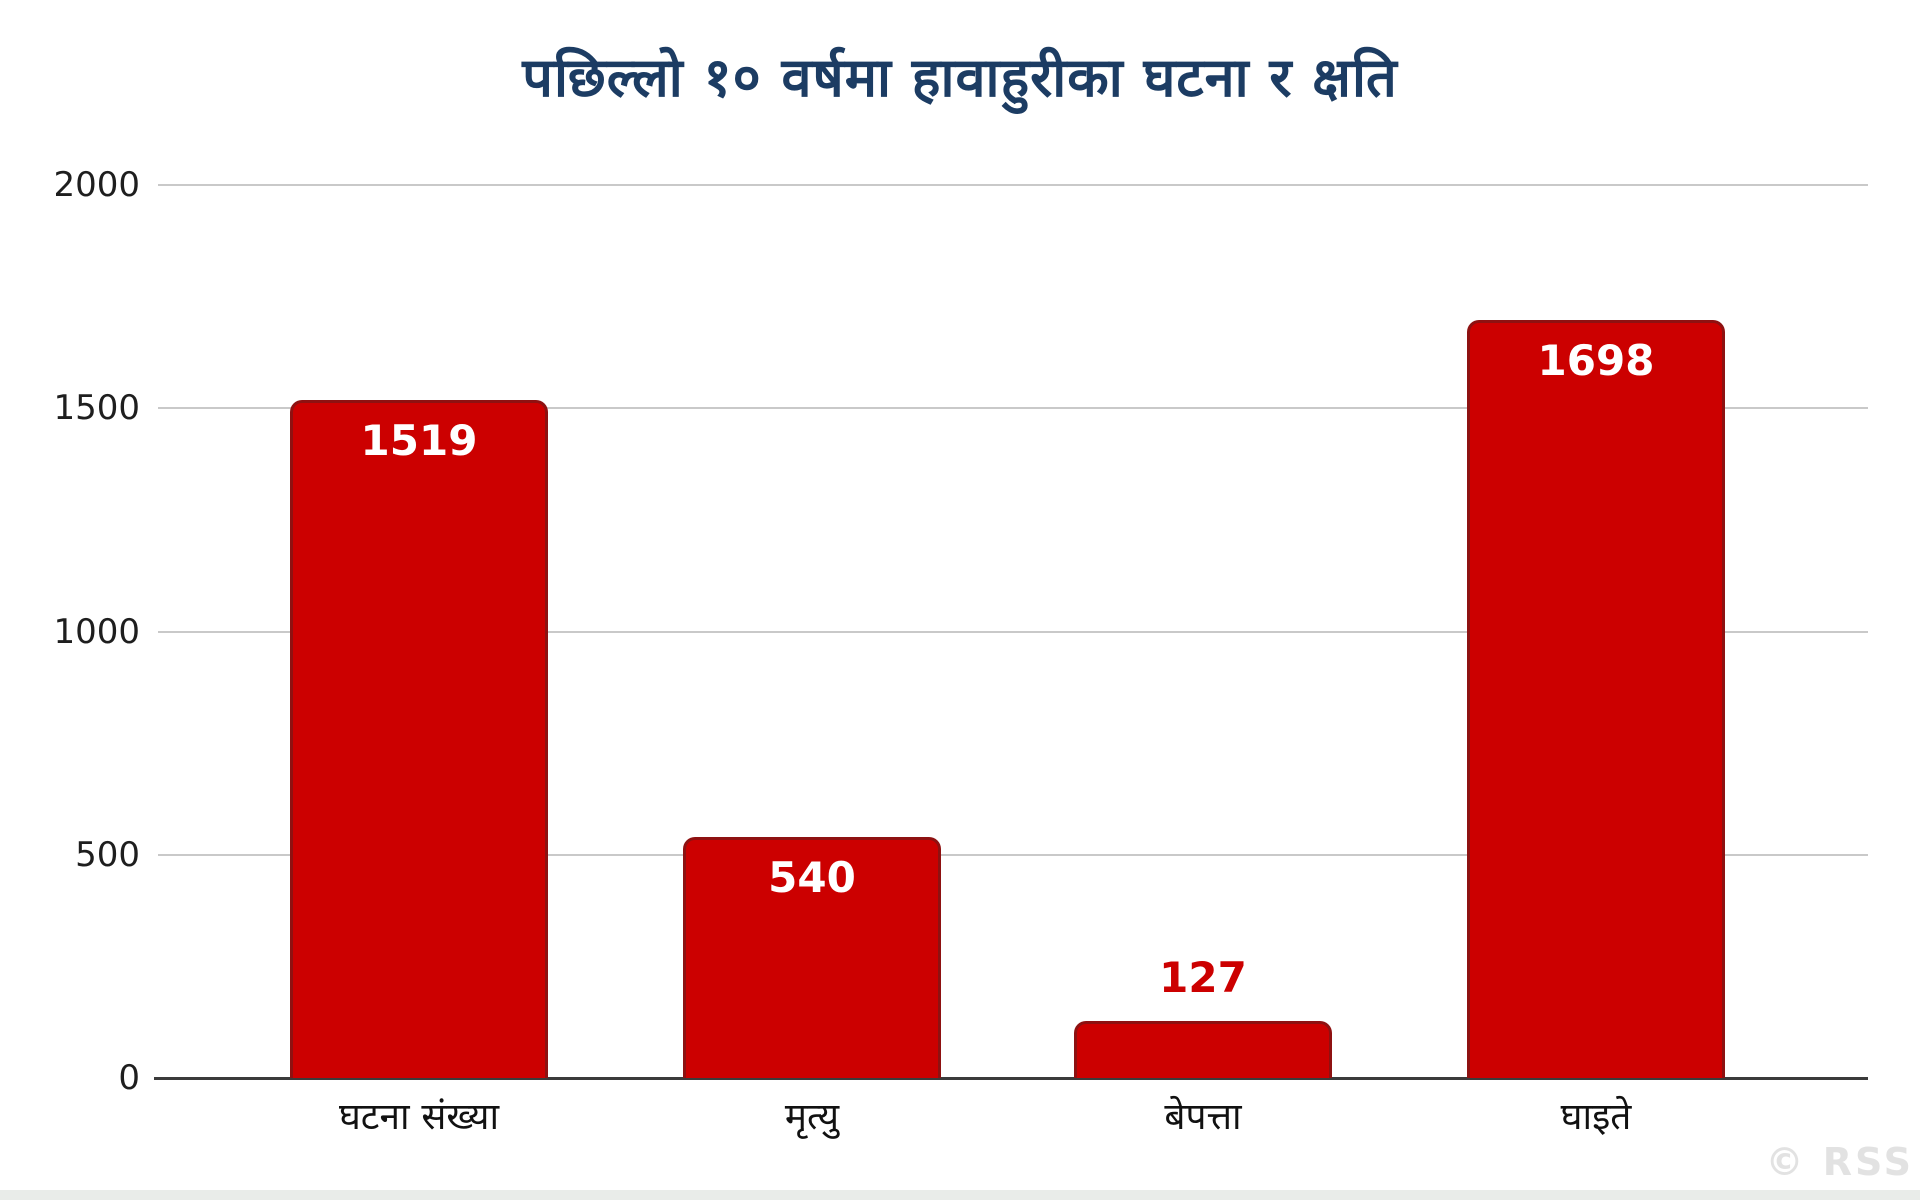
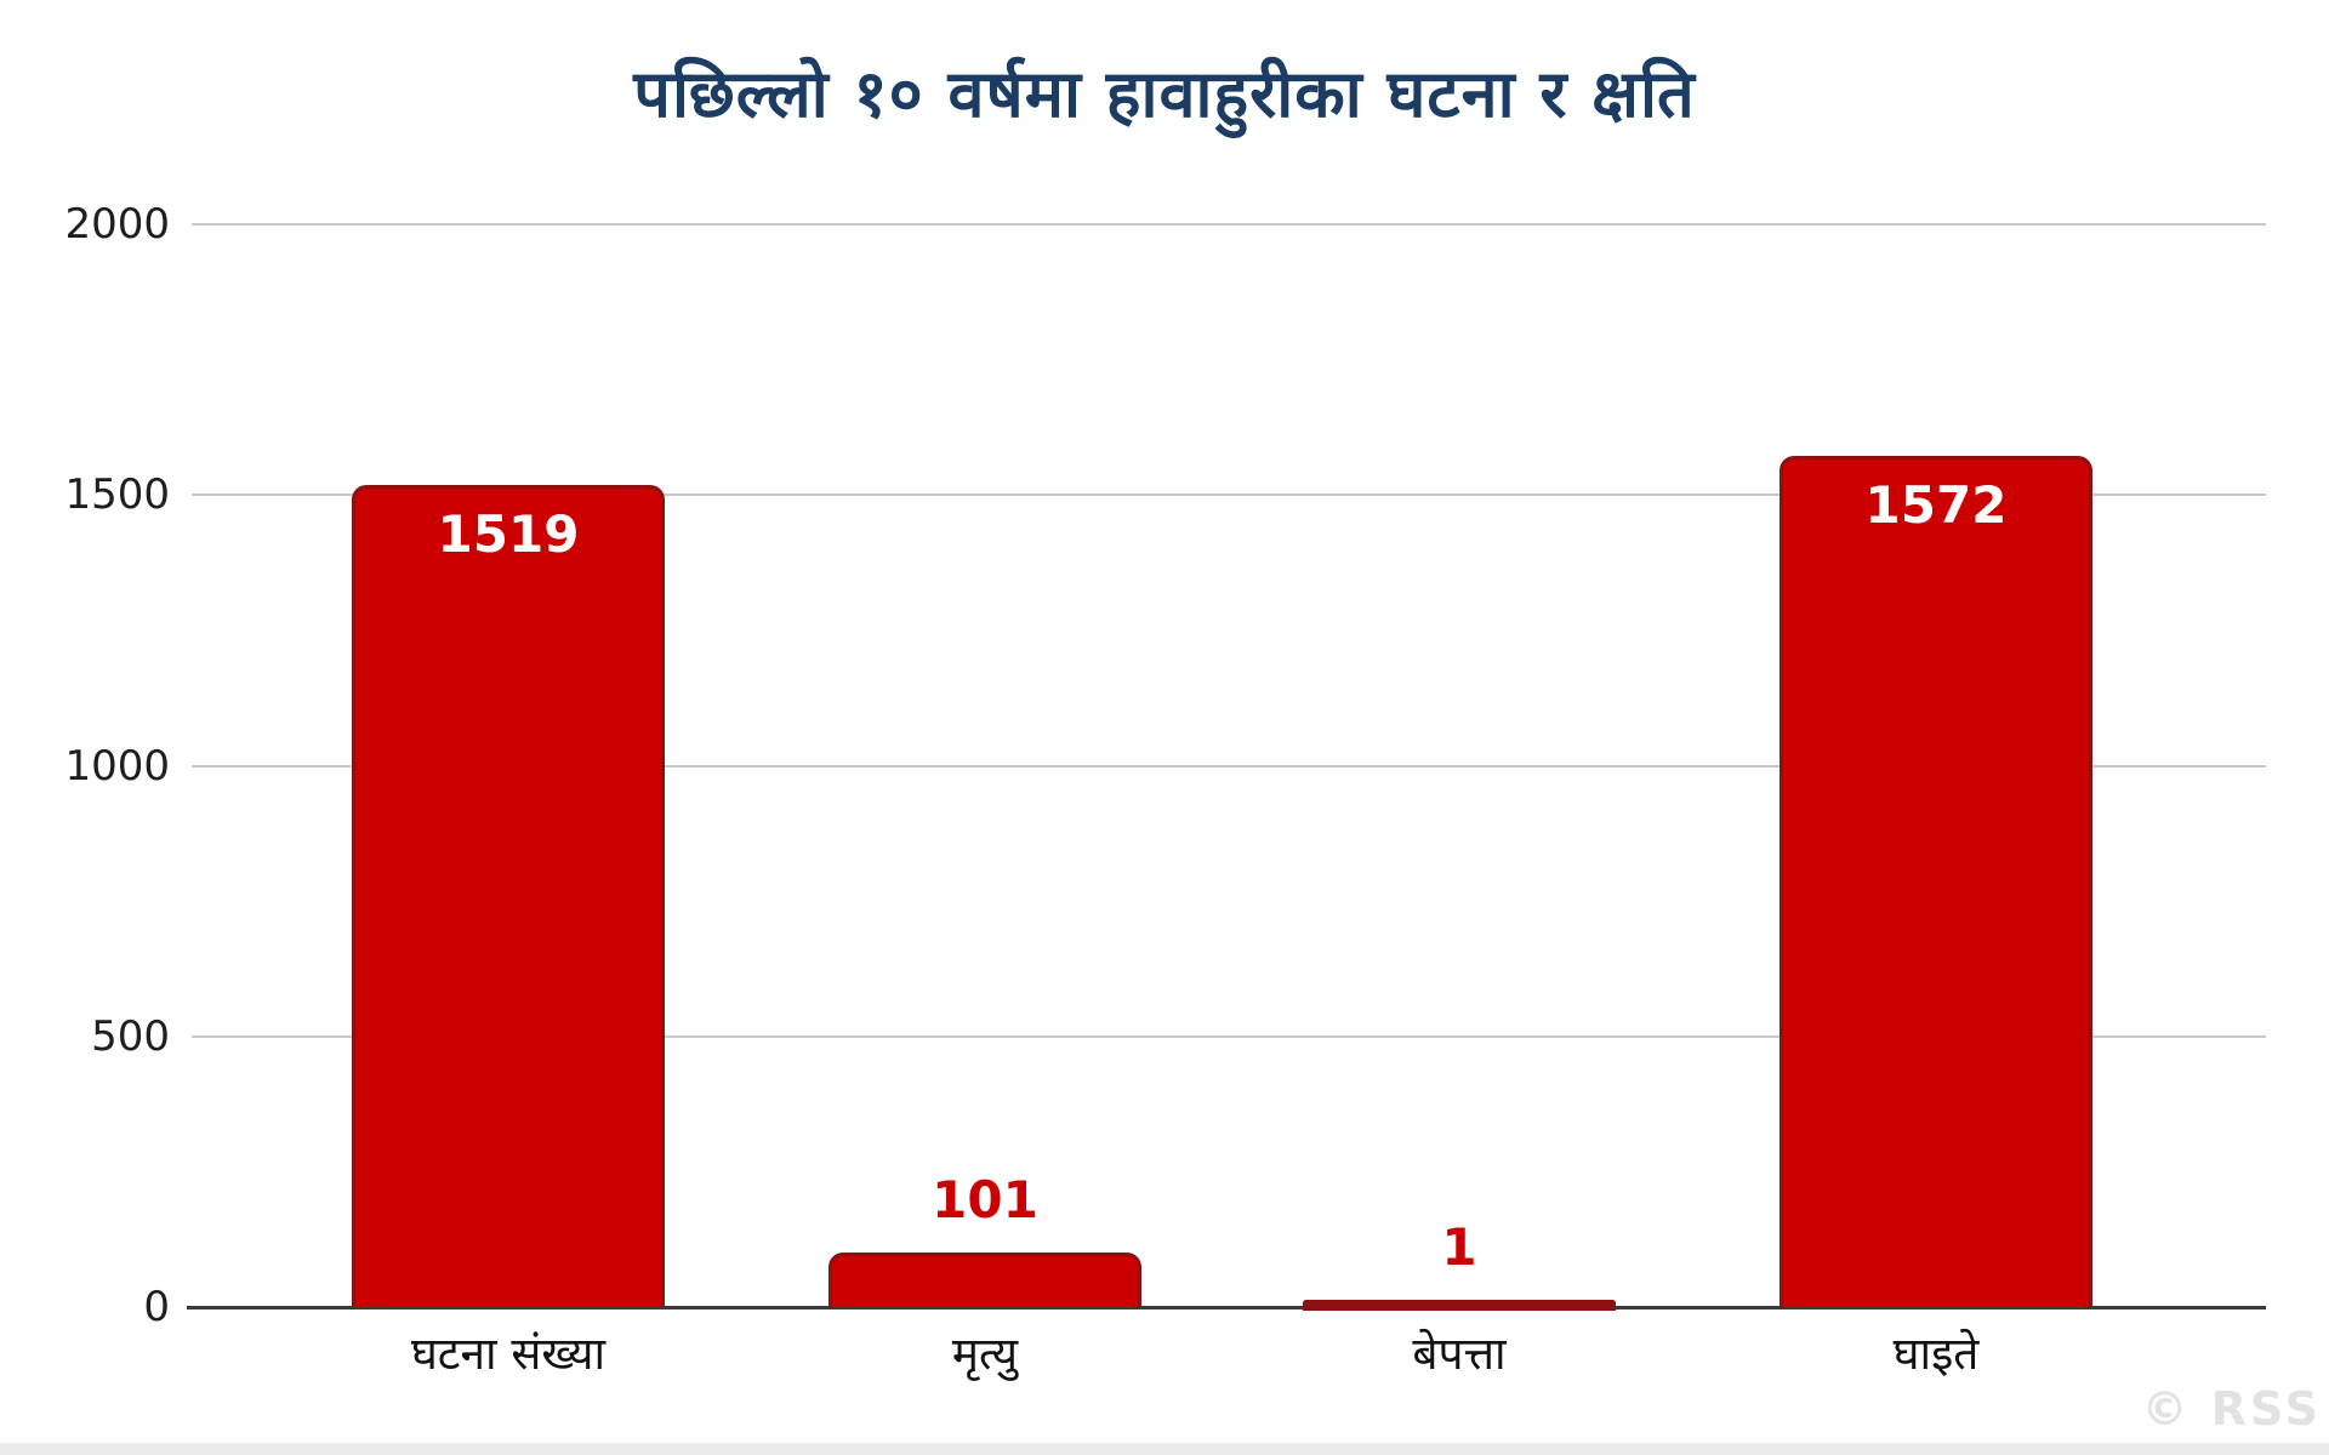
मृत्यु: 540 -> 101
बेपत्ता: 127 -> 1
घाइते: 1698 -> 1572
